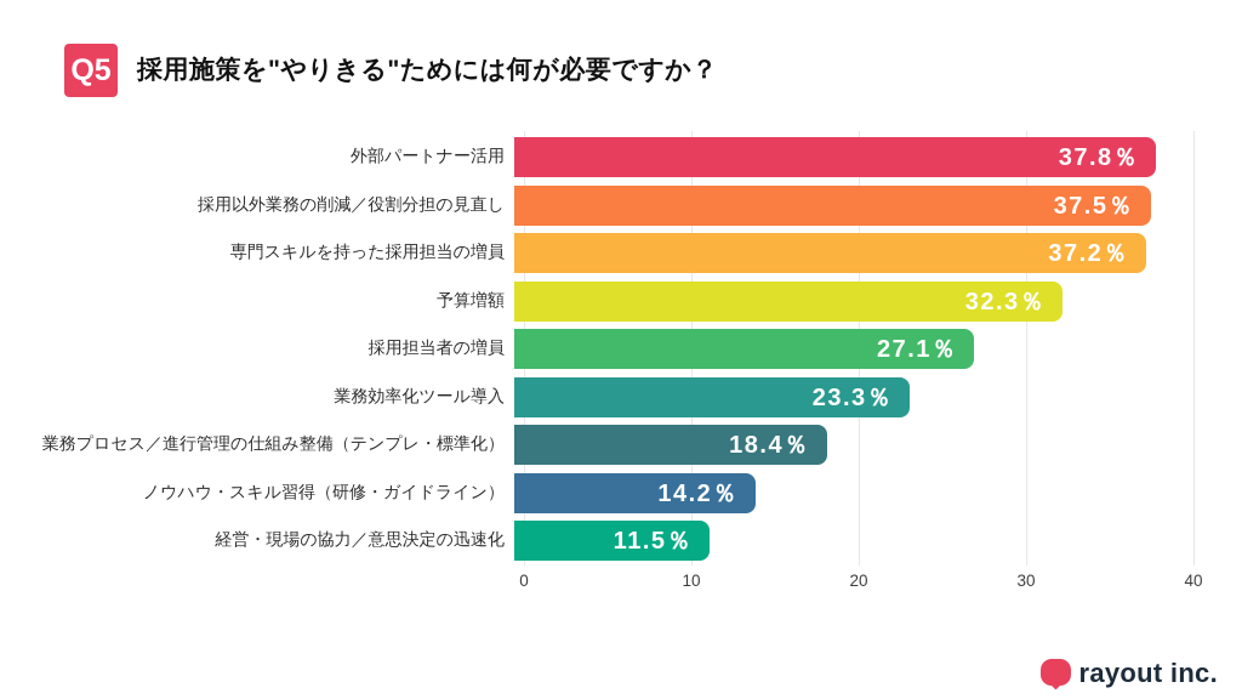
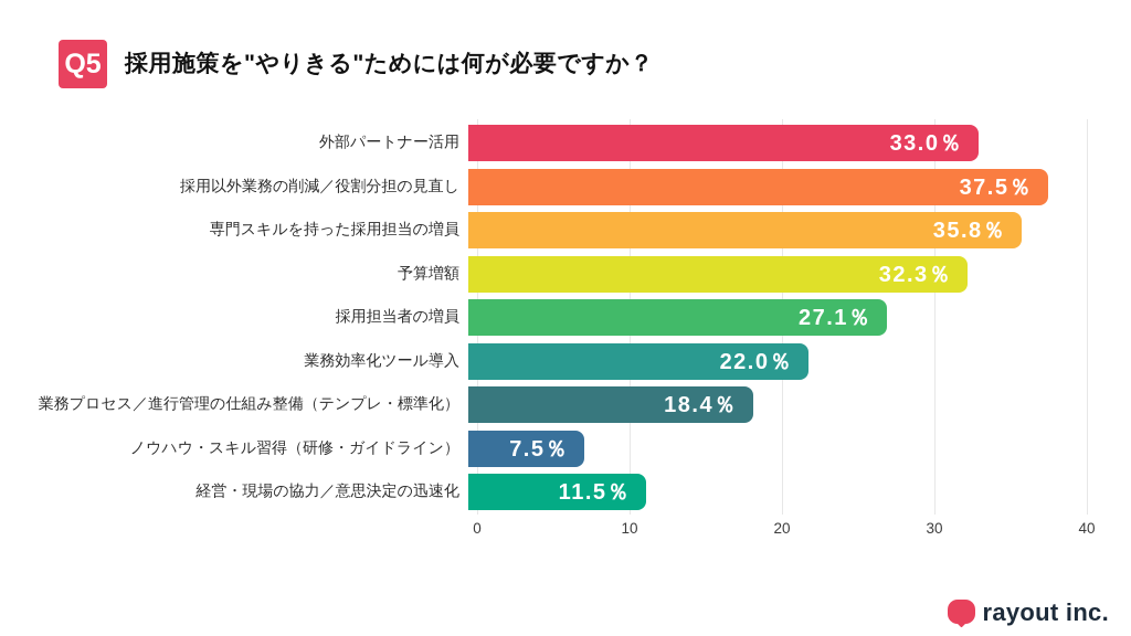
外部パートナー活用: 37.8 -> 33.0
専門スキルを持った採用担当の増員: 37.2 -> 35.8
業務効率化ツール導入: 23.3 -> 22.0
ノウハウ・スキル習得（研修・ガイドライン）: 14.2 -> 7.5
